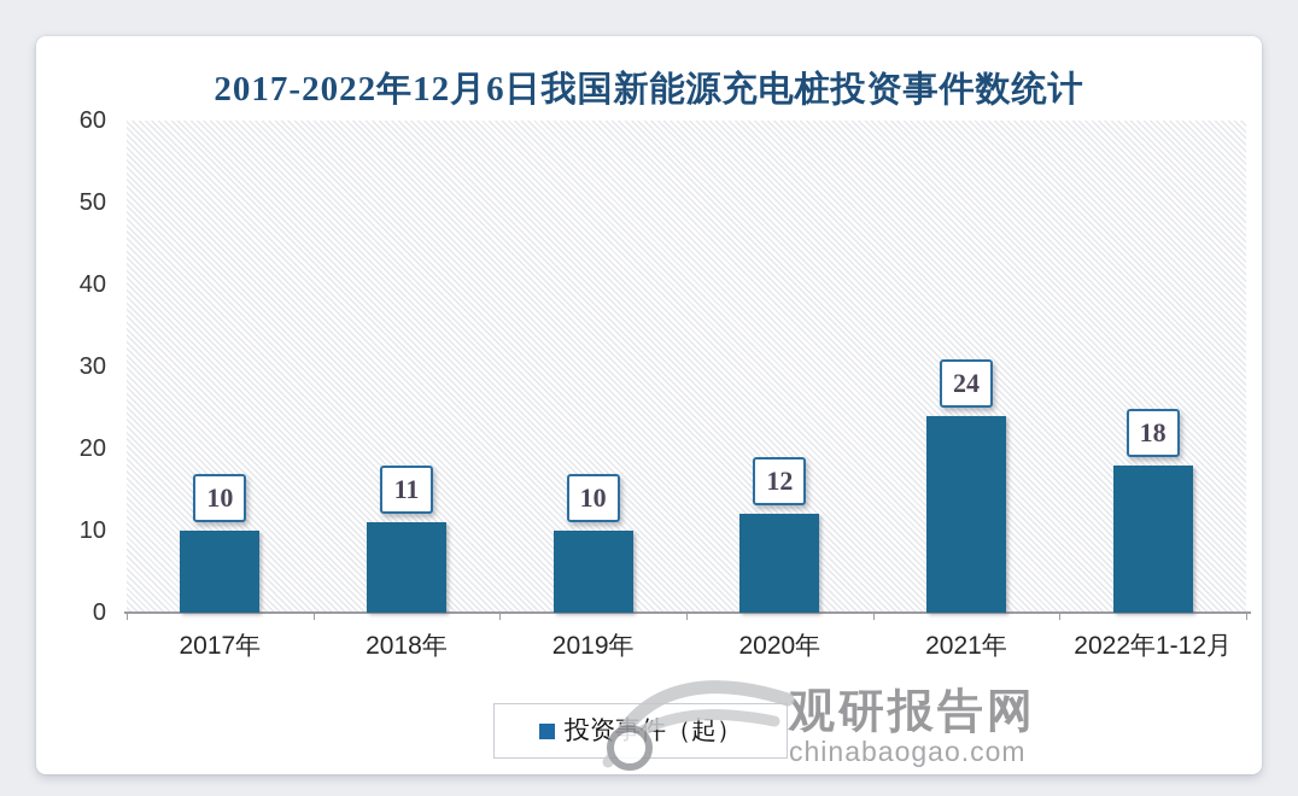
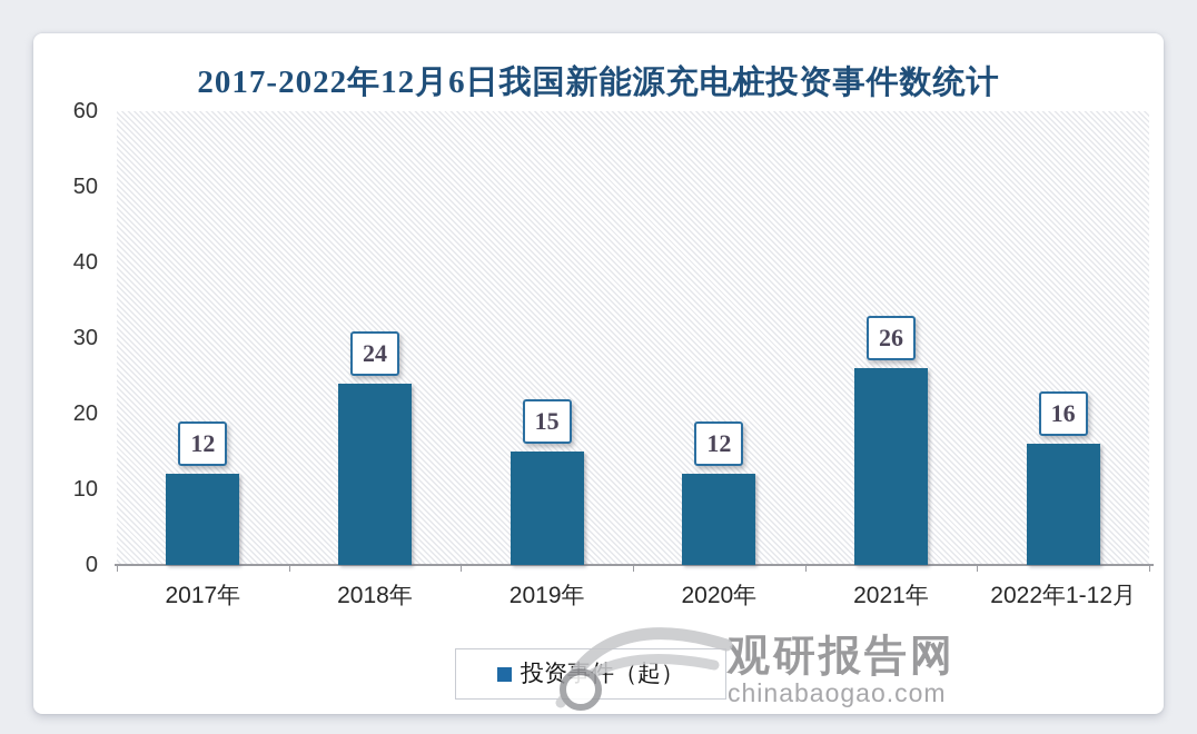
2017年: 10 -> 12
2018年: 11 -> 24
2019年: 10 -> 15
2021年: 24 -> 26
2022年1-12月: 18 -> 16
